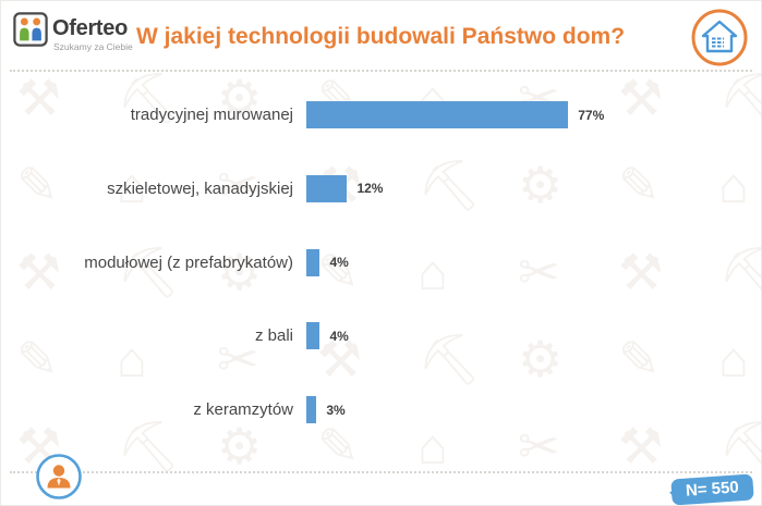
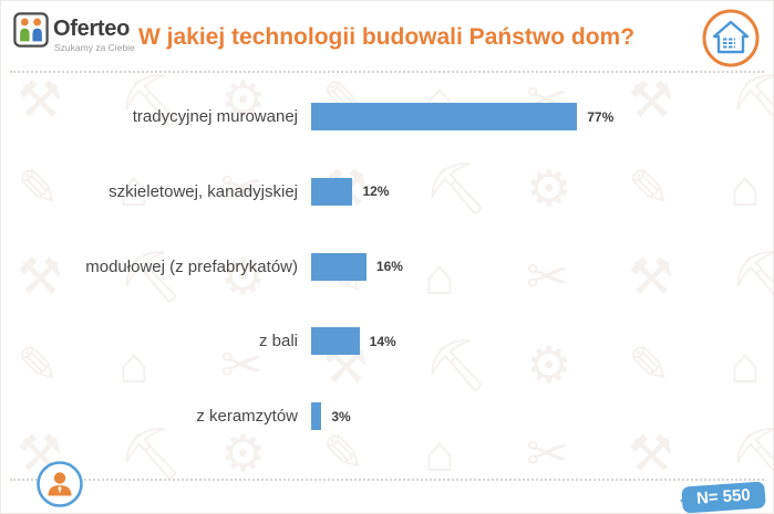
modułowej (z prefabrykatów): 4% -> 16%
z bali: 4% -> 14%
